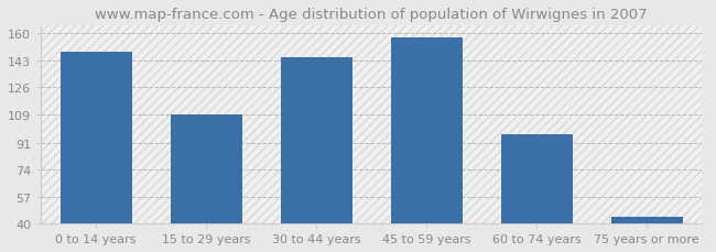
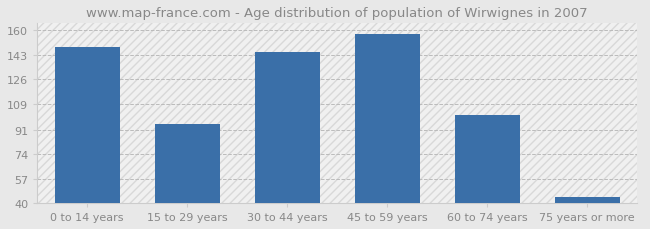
15 to 29 years: 109 -> 95
60 to 74 years: 96 -> 101
